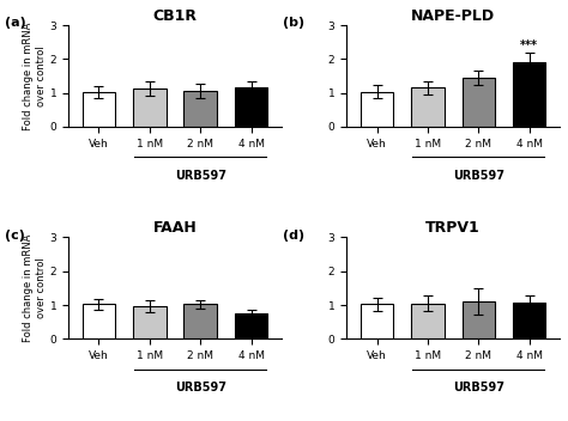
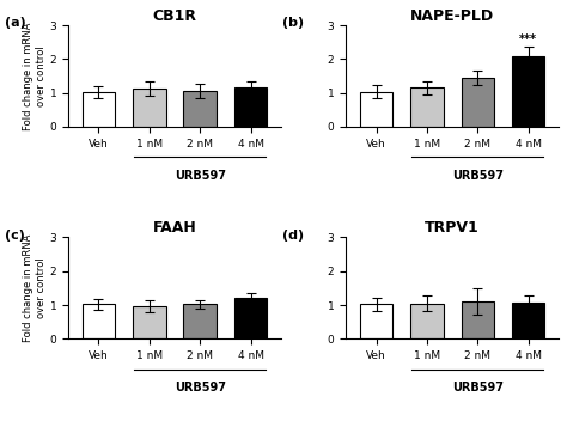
NAPE-PLD/4 nM: 1.90 -> 2.08
FAAH/4 nM: 0.75 -> 1.22
